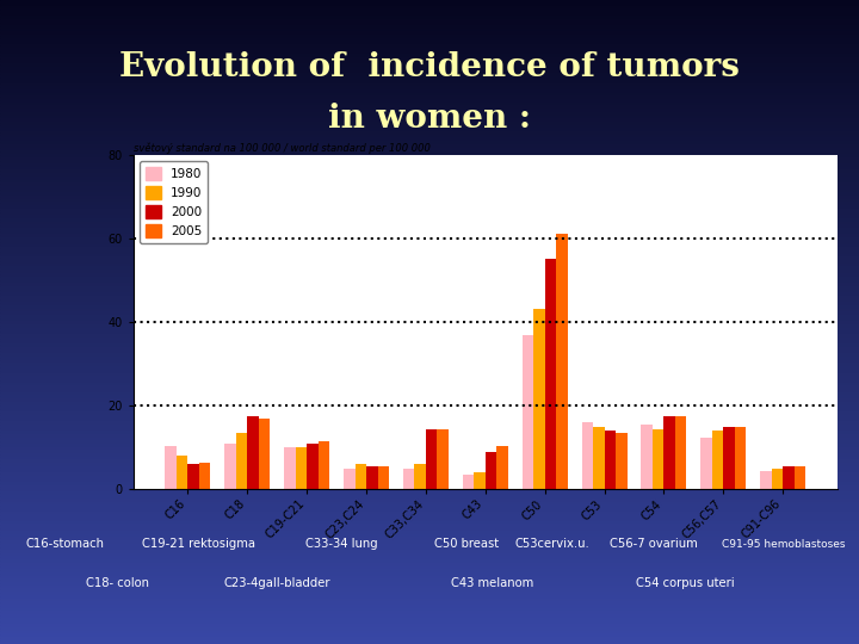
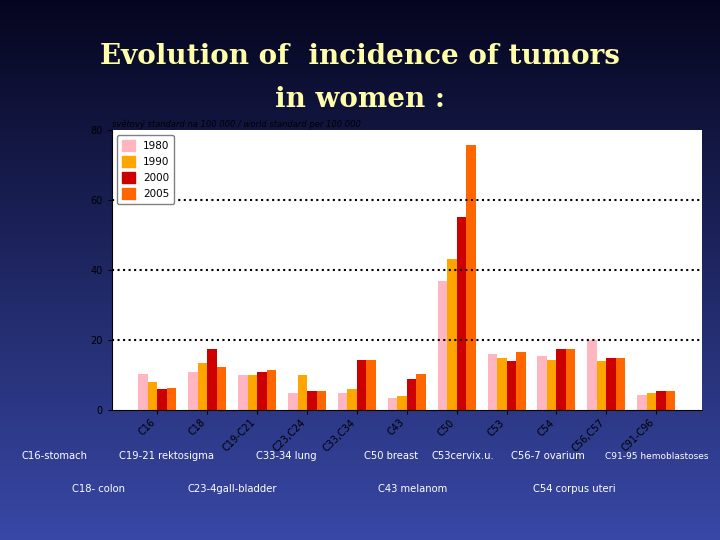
2005/C18: 17.0 -> 12.5
1990/C23,C24: 6.0 -> 10.0
2005/C50: 61.0 -> 75.5
2005/C53: 13.5 -> 16.5
1980/C56,C57: 12.5 -> 20.0
